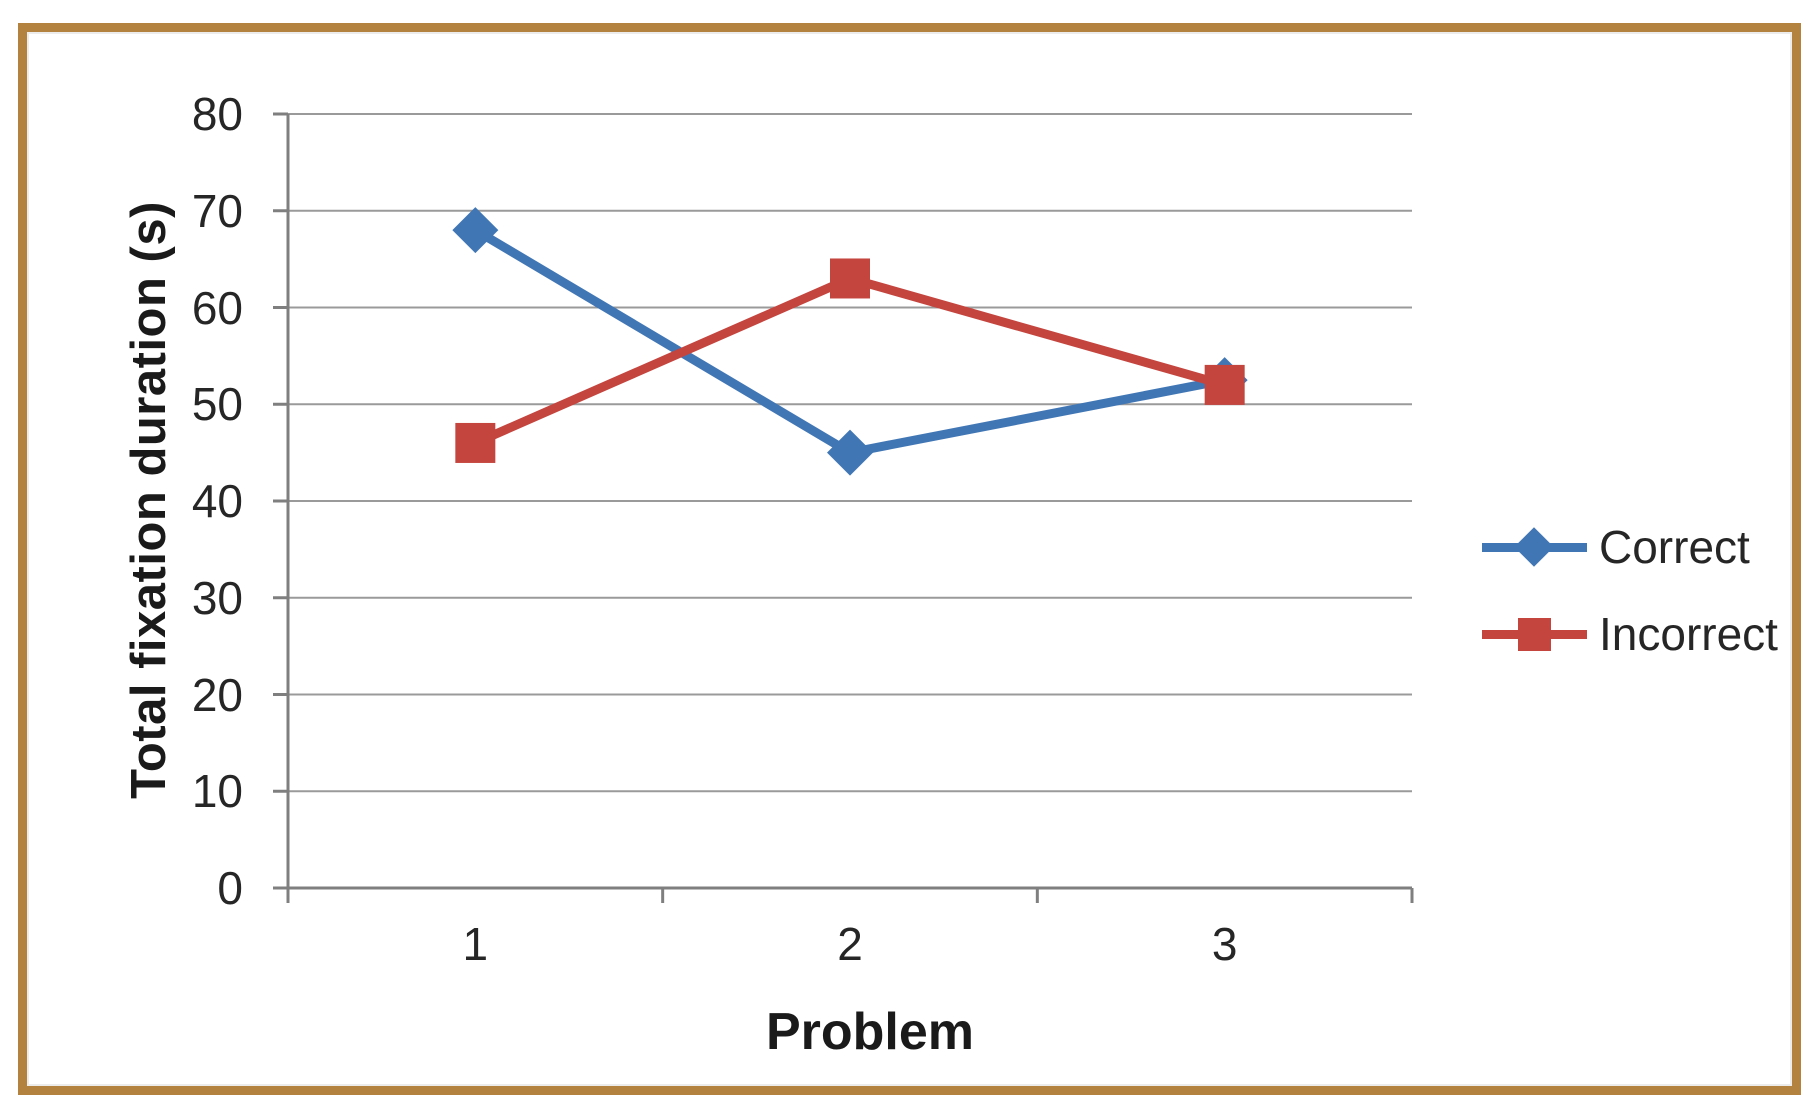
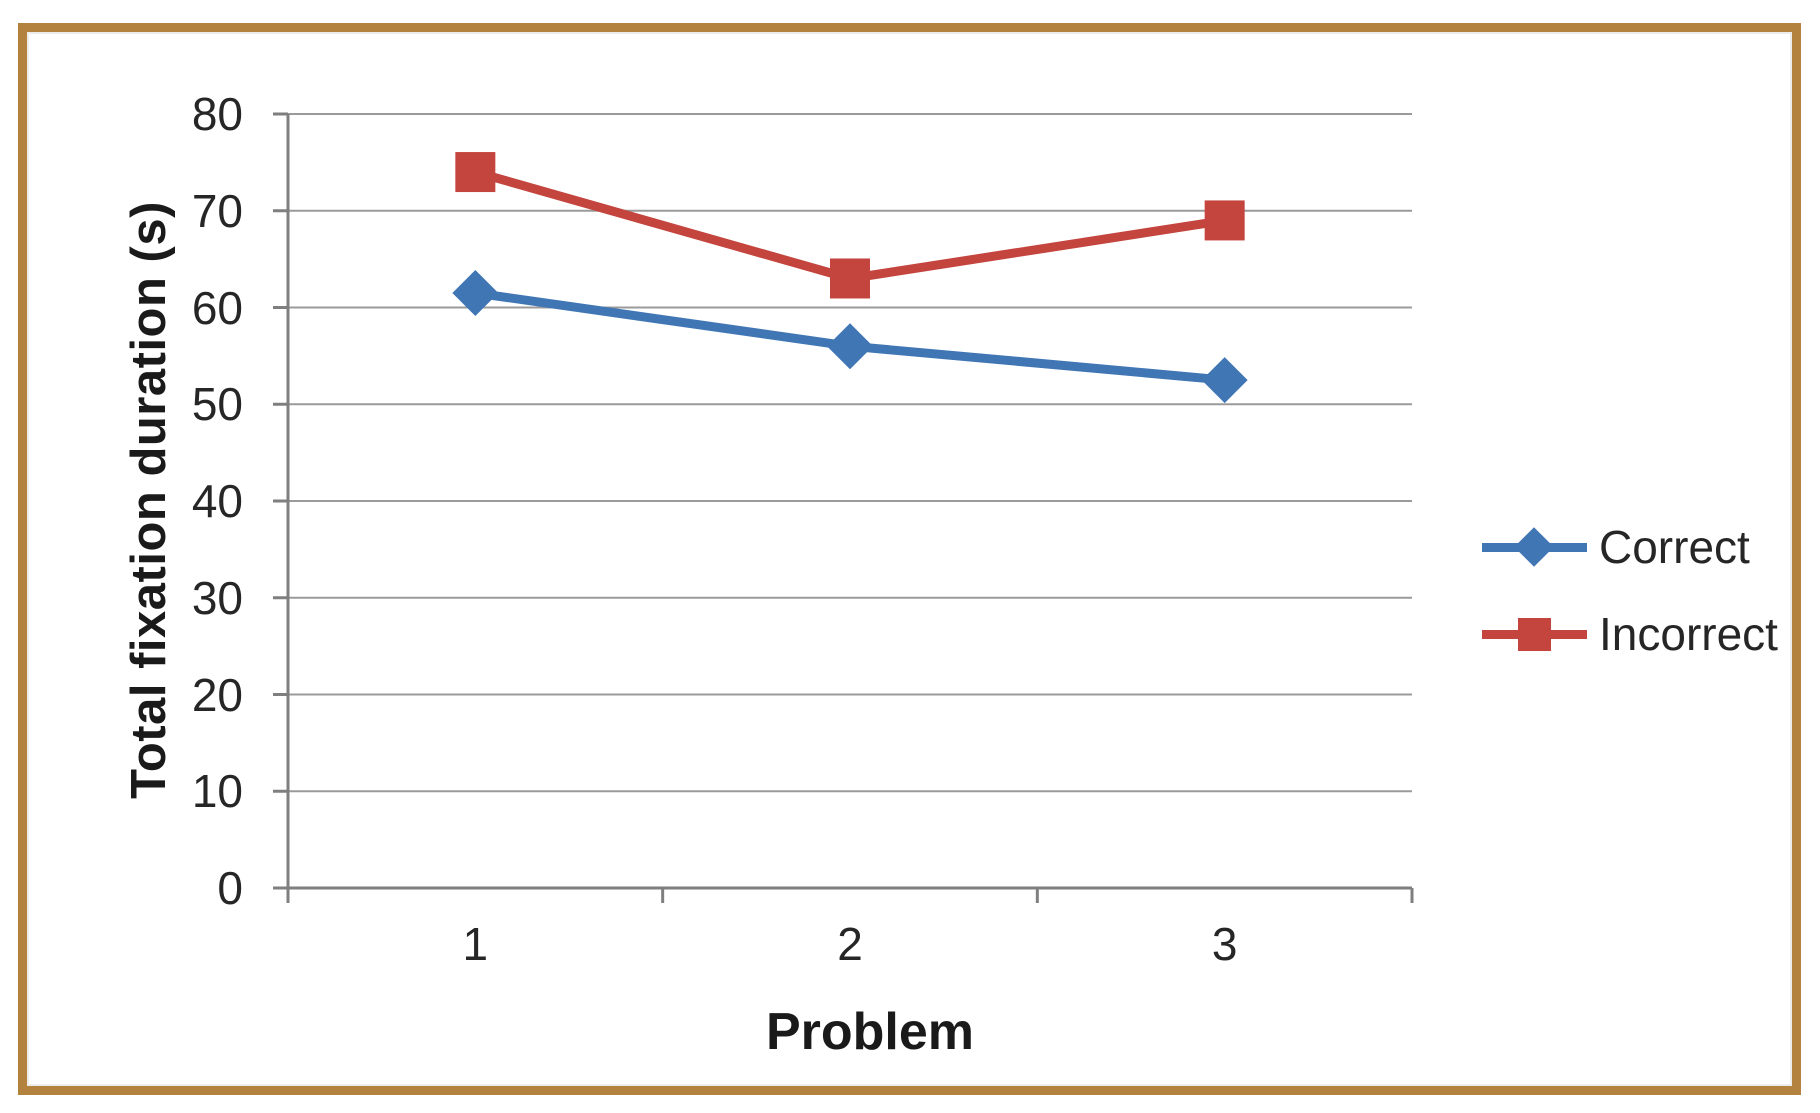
Correct/1: 68 -> 62
Incorrect/1: 46 -> 74
Correct/2: 45 -> 56
Incorrect/3: 52 -> 69
